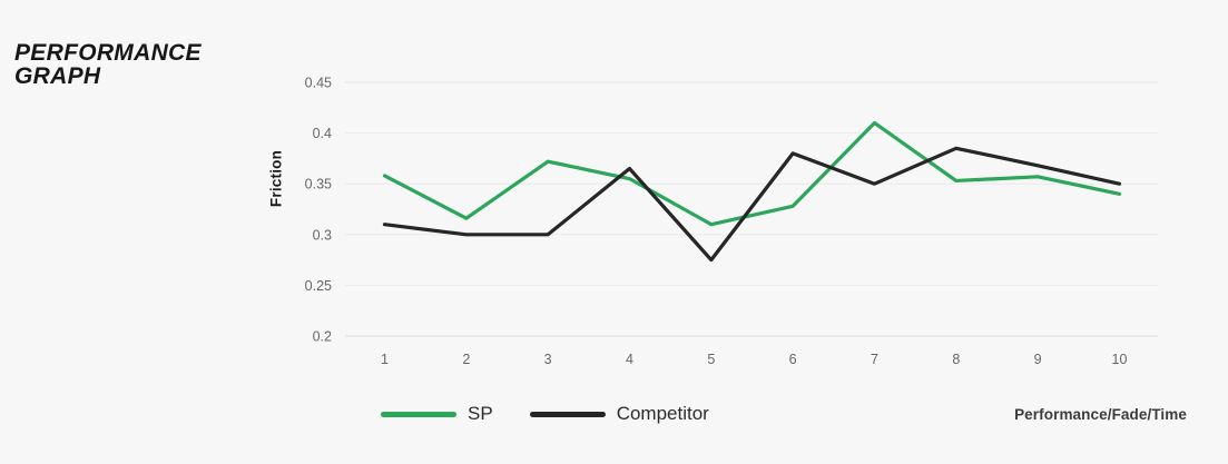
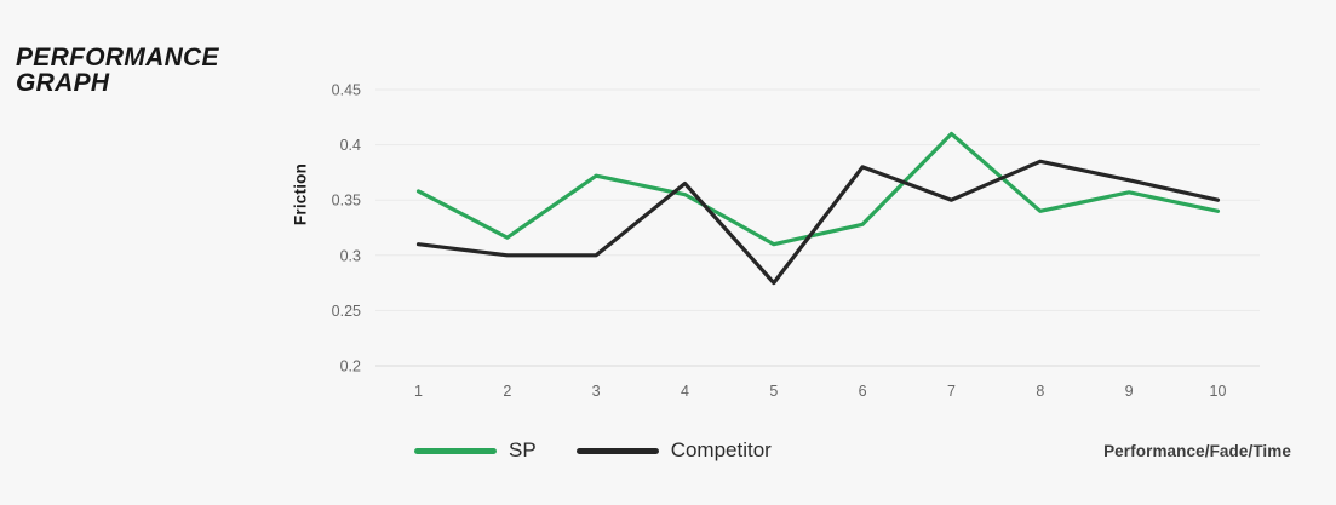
SP/8: 0.35 -> 0.34
